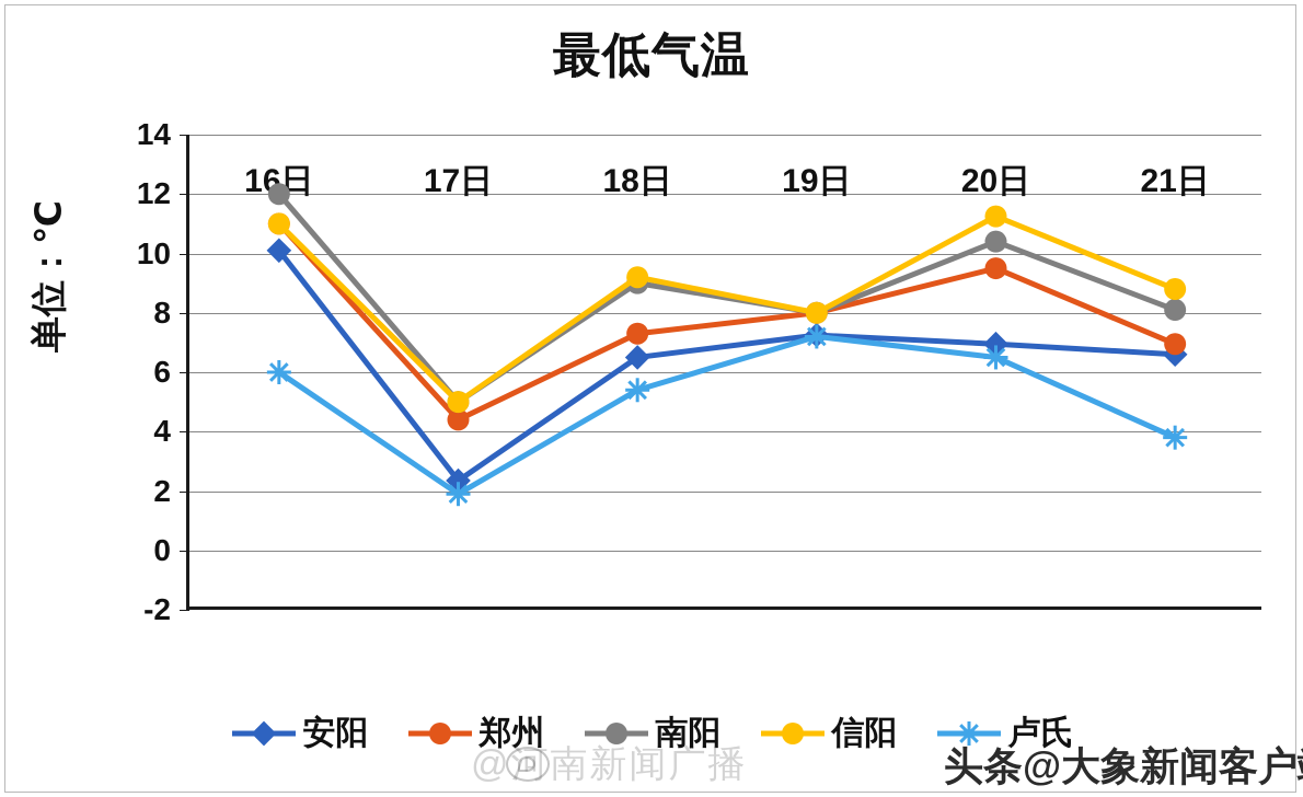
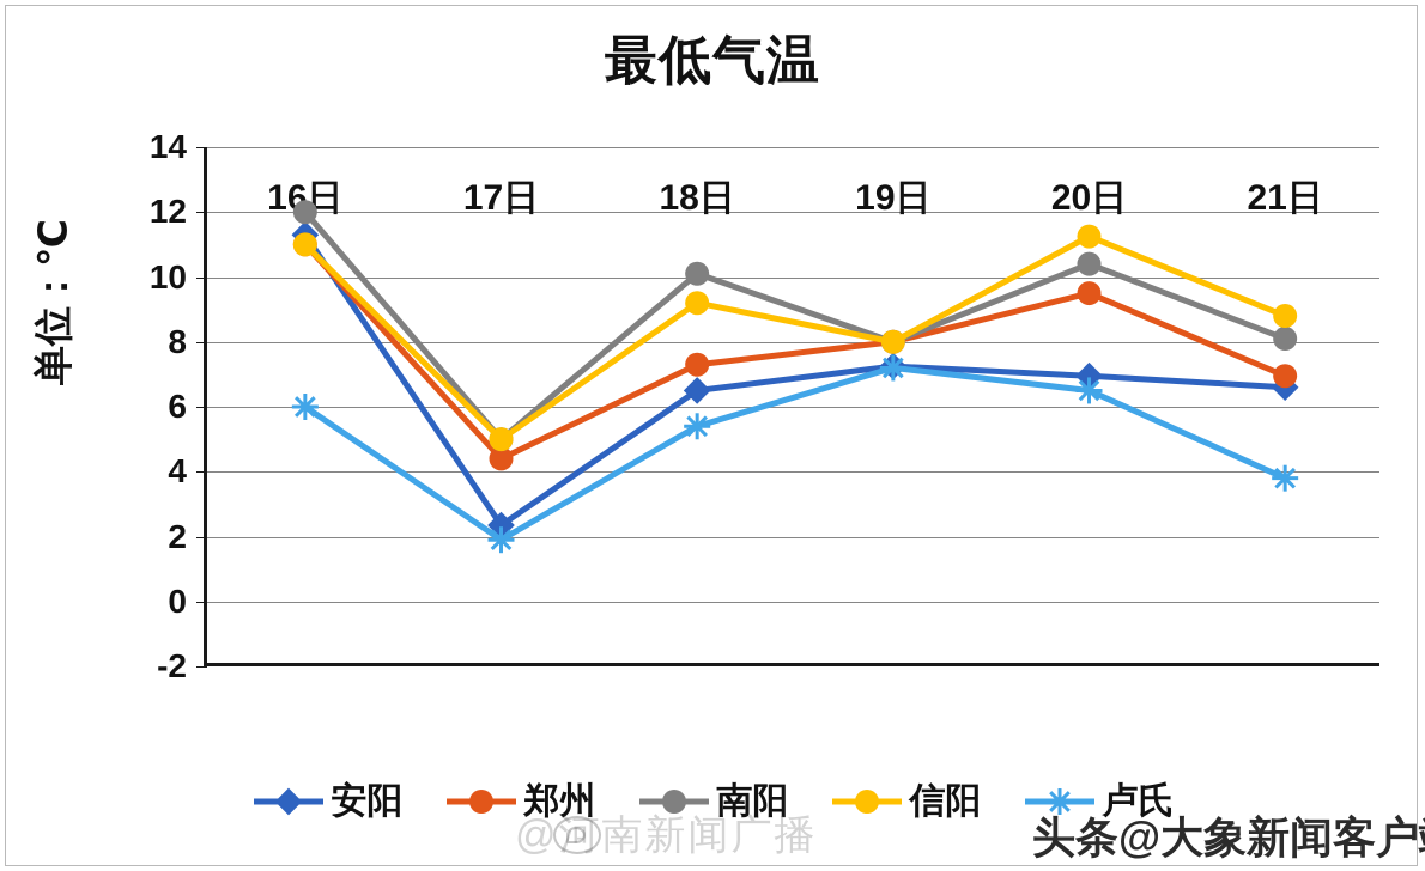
安阳/16日: 10.1 -> 11.3
南阳/18日: 9.0 -> 10.1
